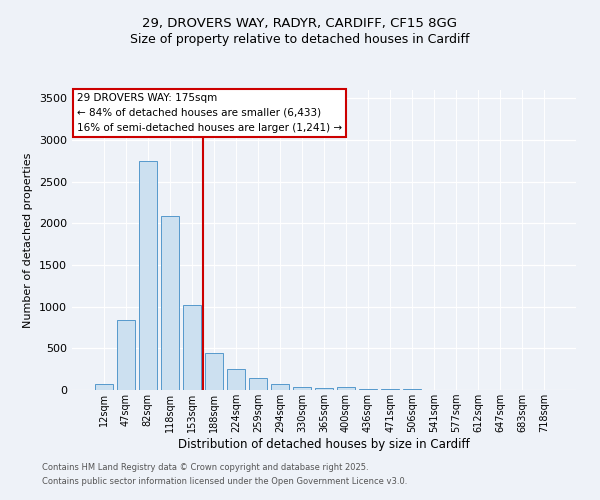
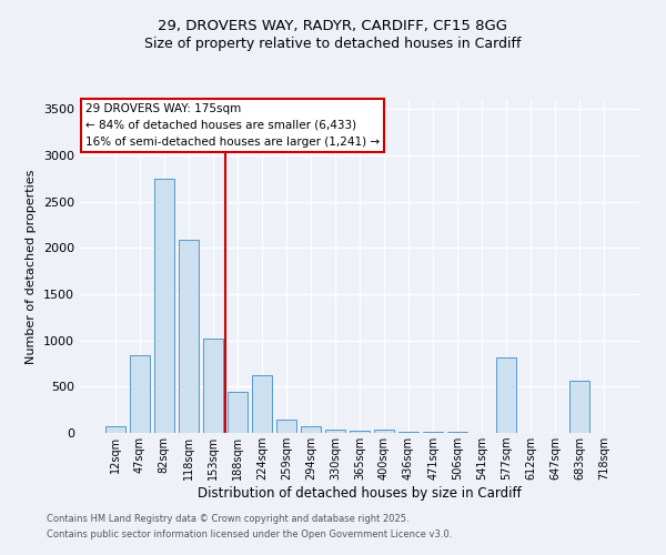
224sqm: 250 -> 620
577sqm: 0 -> 820
683sqm: 0 -> 560
